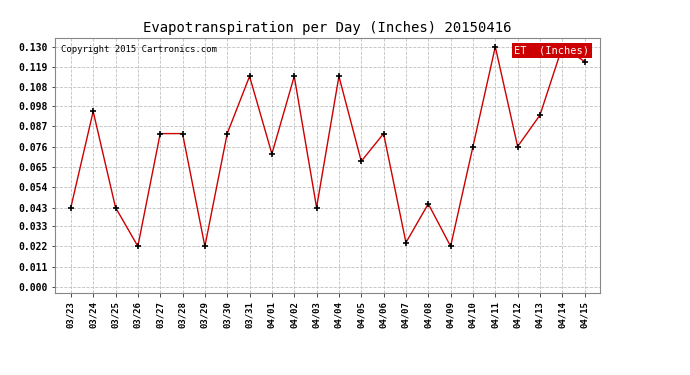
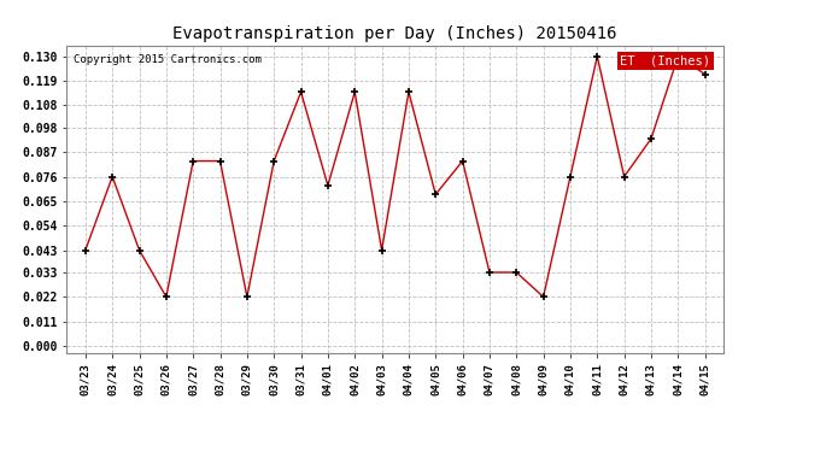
03/24: 0.095 -> 0.076
04/07: 0.024 -> 0.033
04/08: 0.045 -> 0.033
